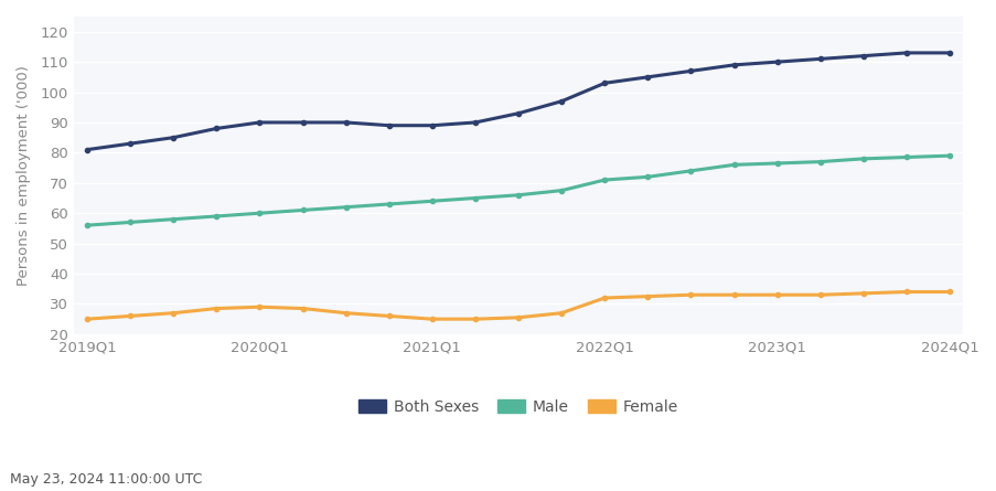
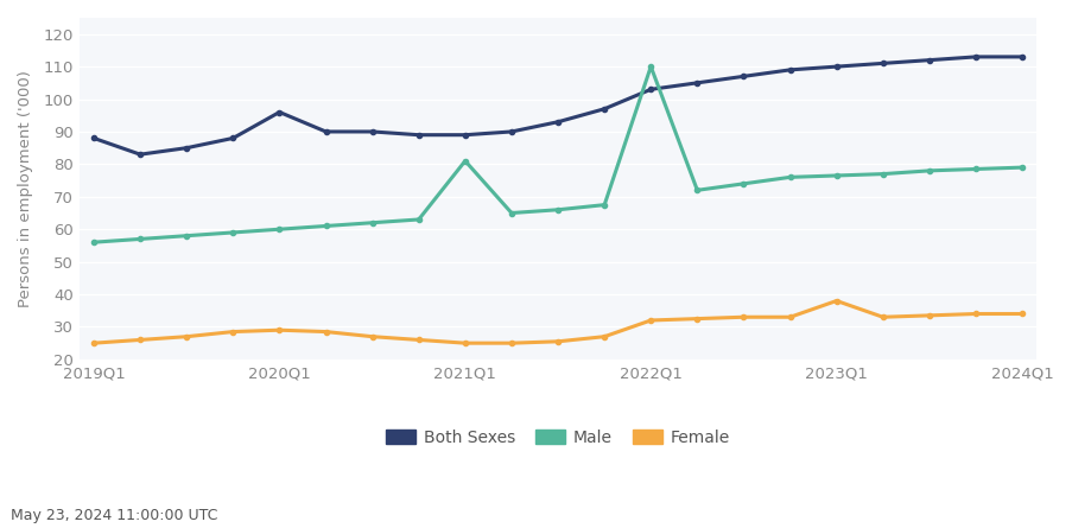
Both Sexes/2019Q1: 81 -> 88
Both Sexes/2020Q1: 90 -> 96
Male/2021Q1: 64.0 -> 81.0
Male/2022Q1: 71.0 -> 110.0
Female/2023Q1: 33.0 -> 38.0
